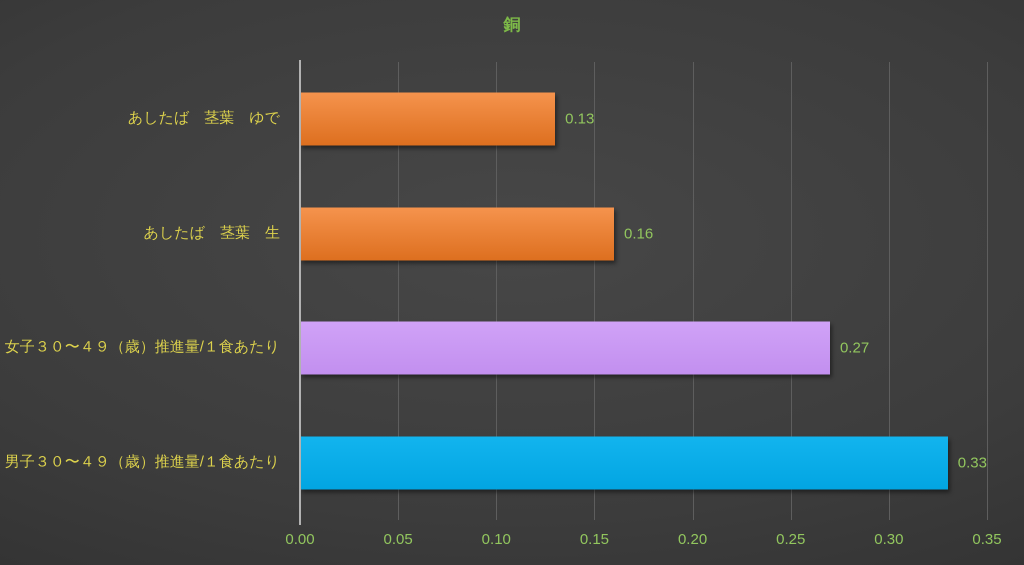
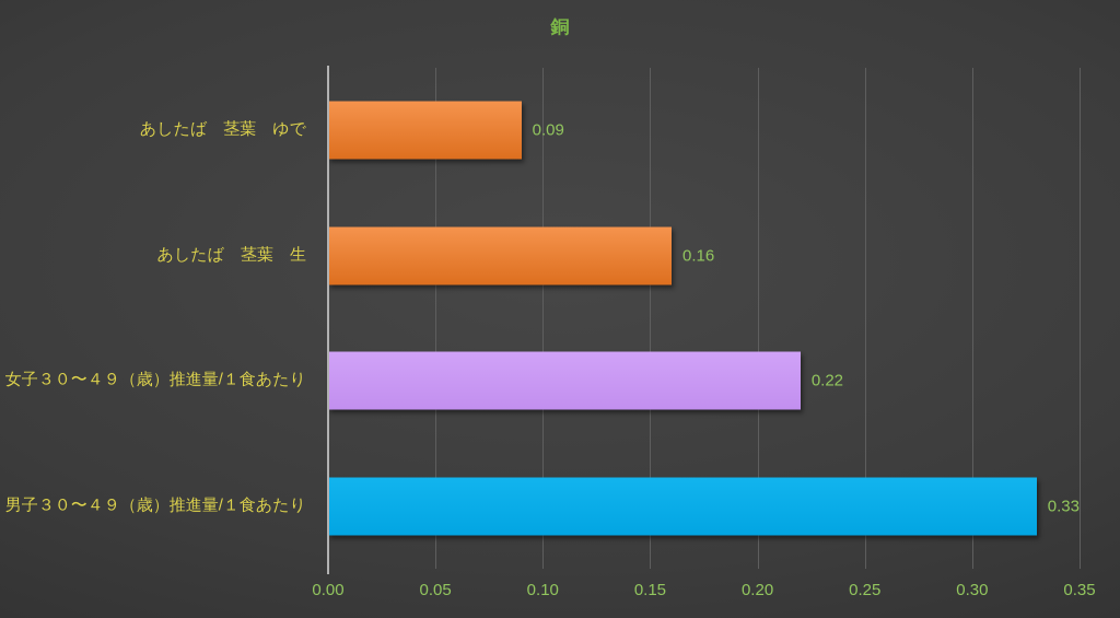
あしたば 茎葉 ゆで: 0.13 -> 0.09
女子３０〜４９（歳）推進量/１食あたり: 0.27 -> 0.22
